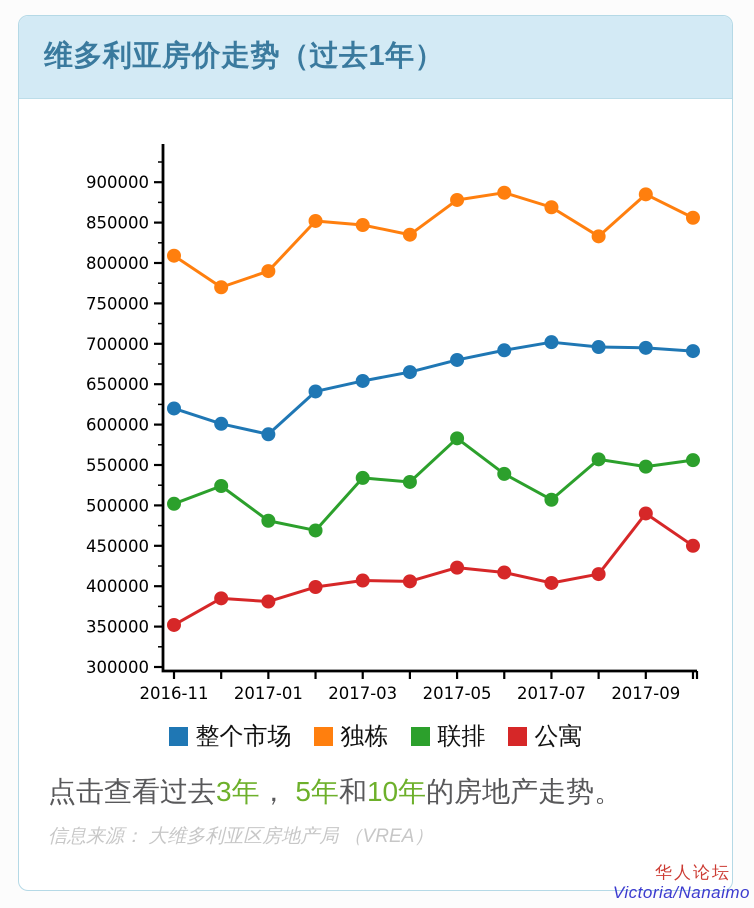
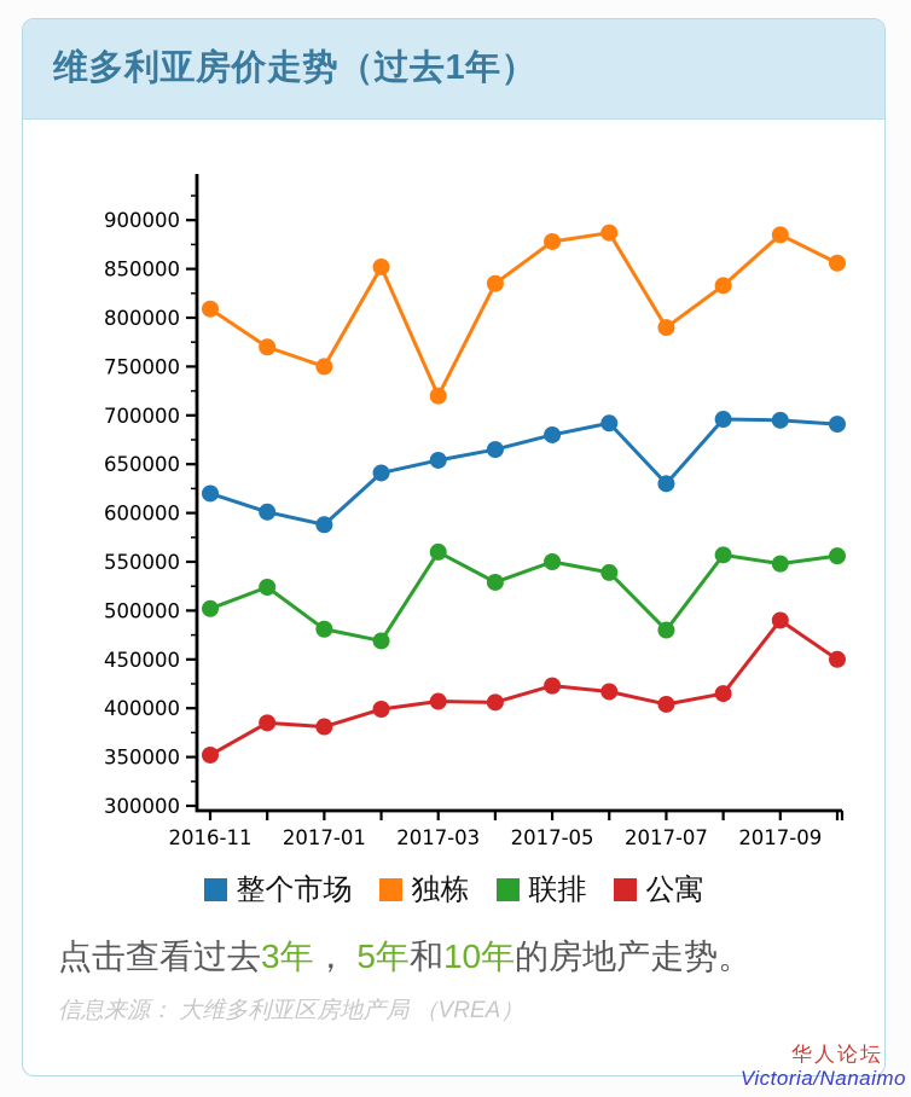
独栋/2017-01: 790000 -> 750000
独栋/2017-03: 850000 -> 720000
联排/2017-03: 530000 -> 560000
联排/2017-05: 580000 -> 550000
整个市场/2017-07: 700000 -> 630000
独栋/2017-07: 870000 -> 790000
联排/2017-07: 510000 -> 480000
